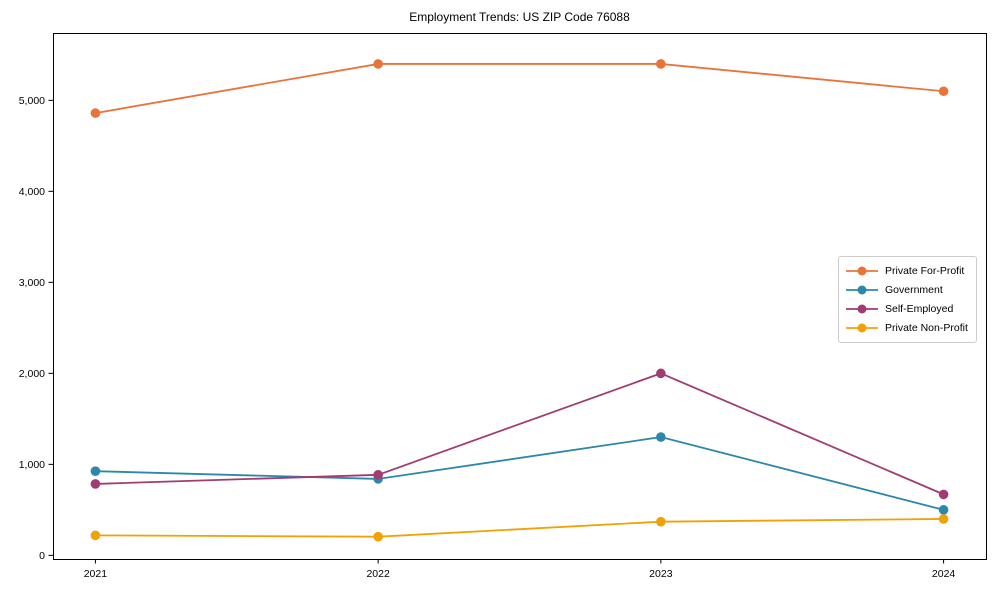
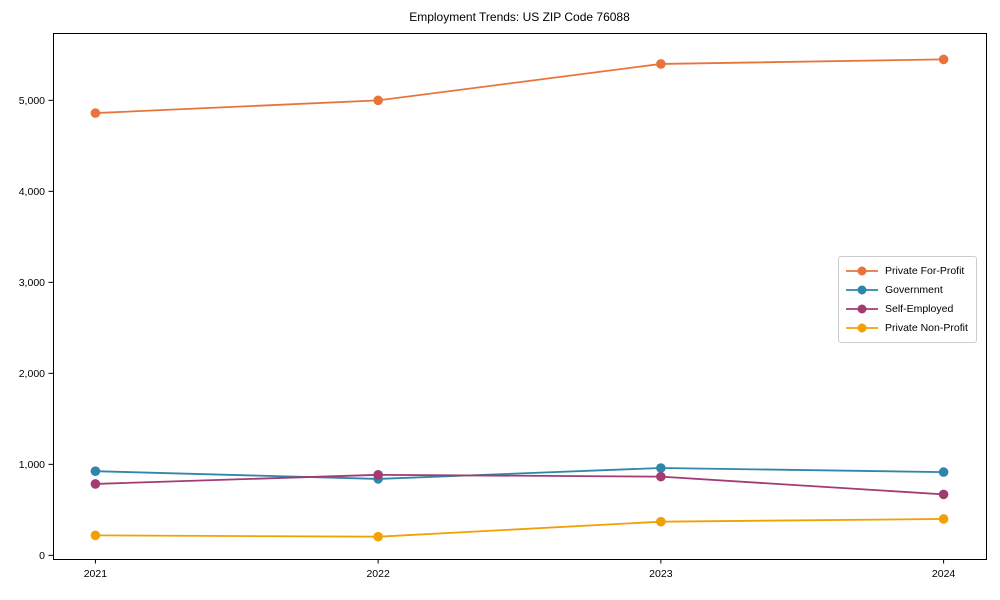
Private For-Profit/2022: 5400 -> 5000
Government/2023: 1300 -> 1000
Self-Employed/2023: 2000 -> 900
Private For-Profit/2024: 5100 -> 5400
Government/2024: 500 -> 900
